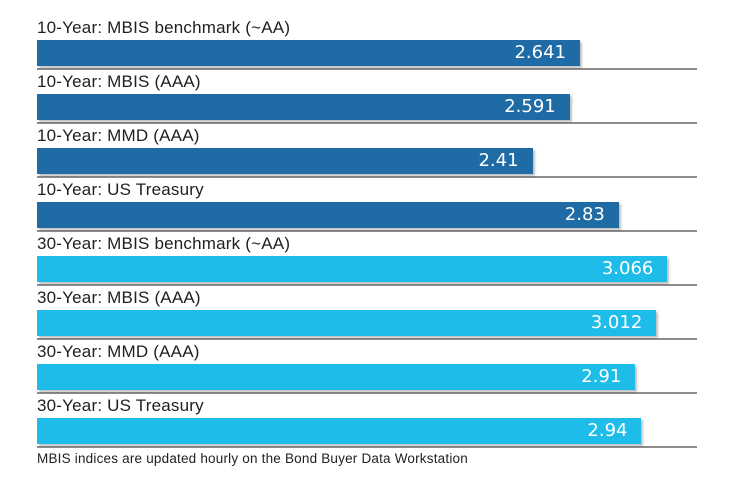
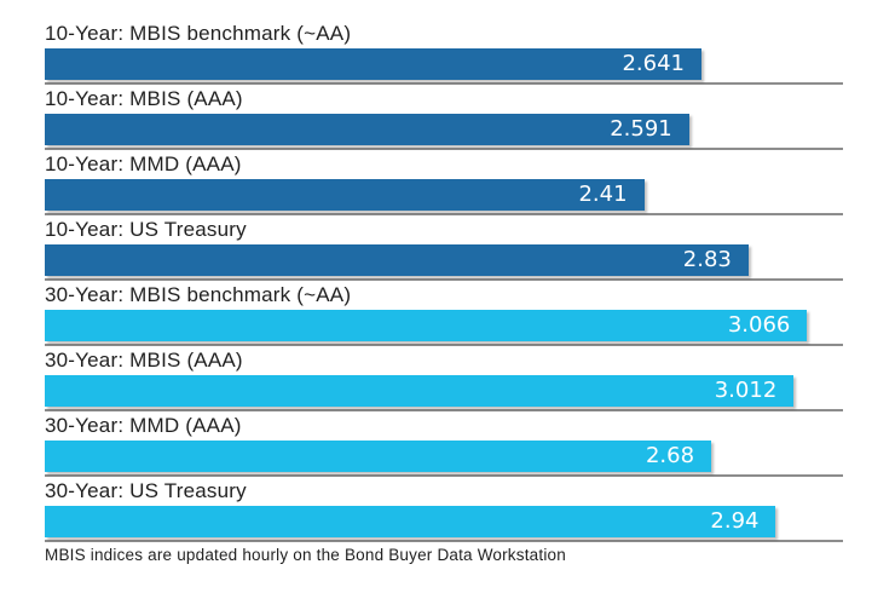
30-Year: MMD (AAA): 2.91 -> 2.68
